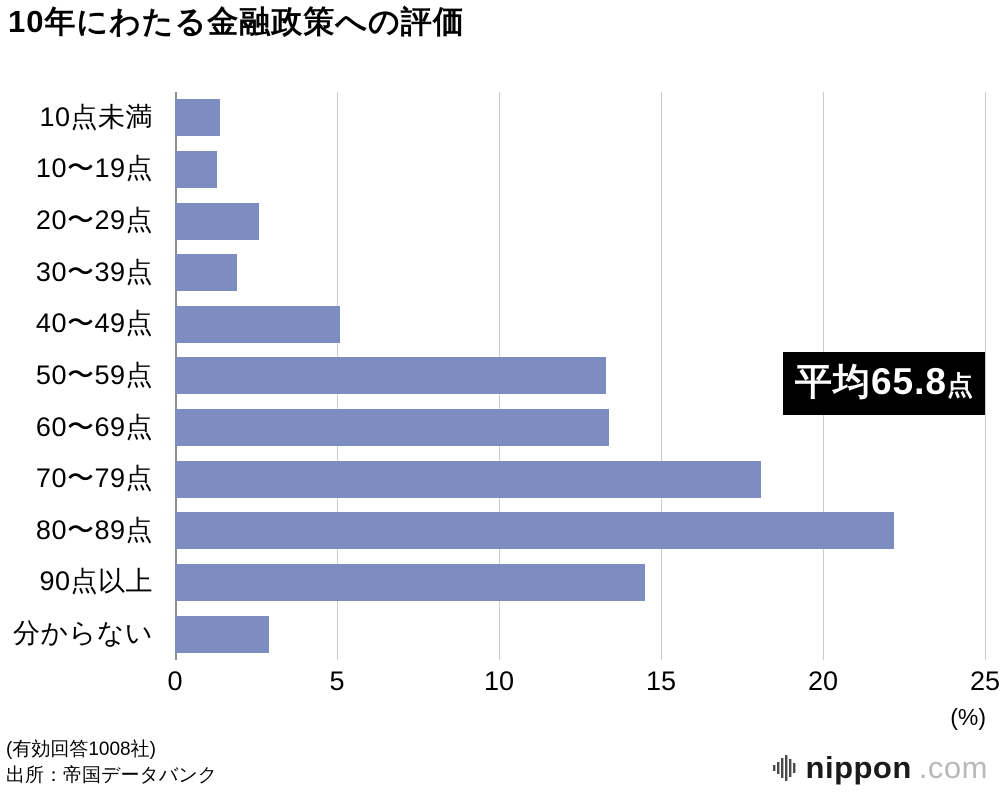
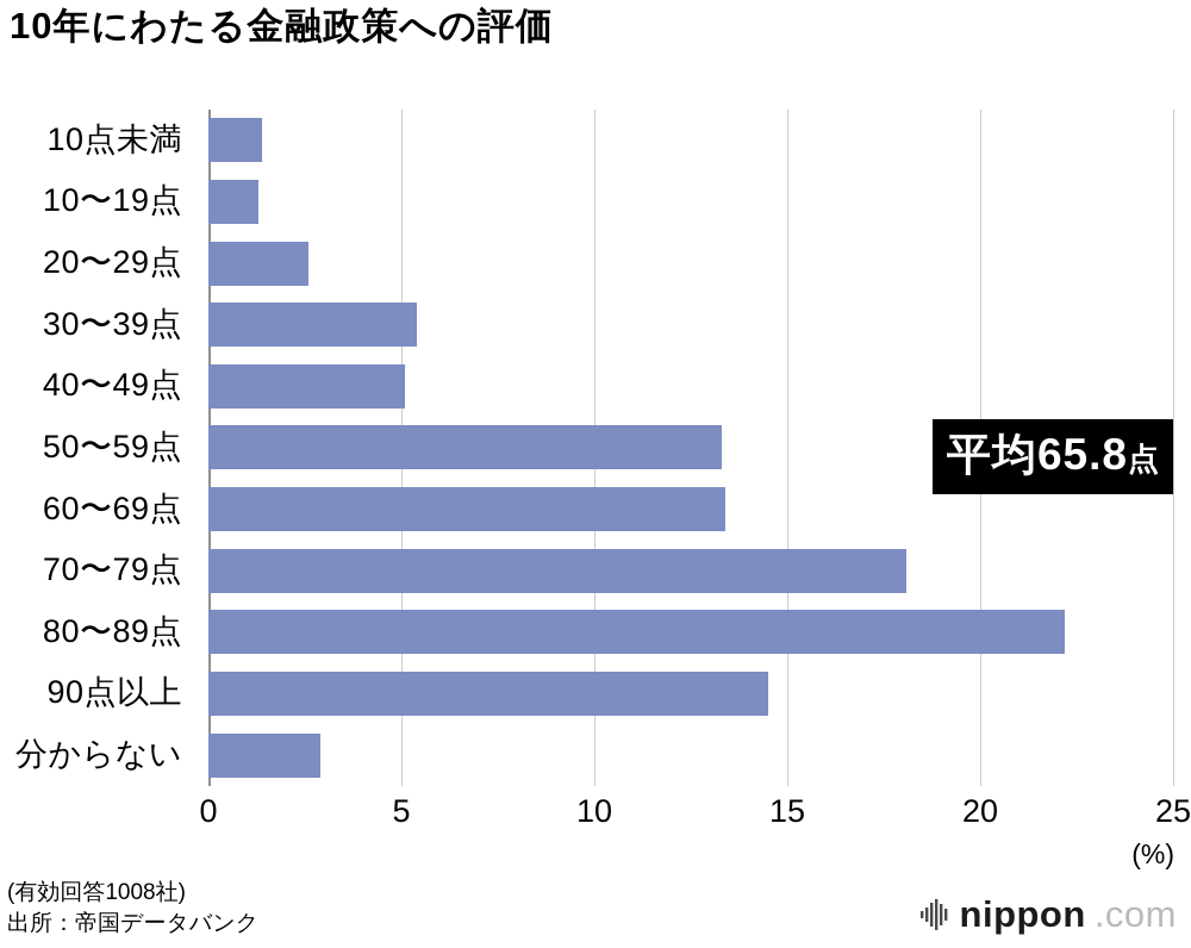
30〜39点: 1.9 -> 5.4
